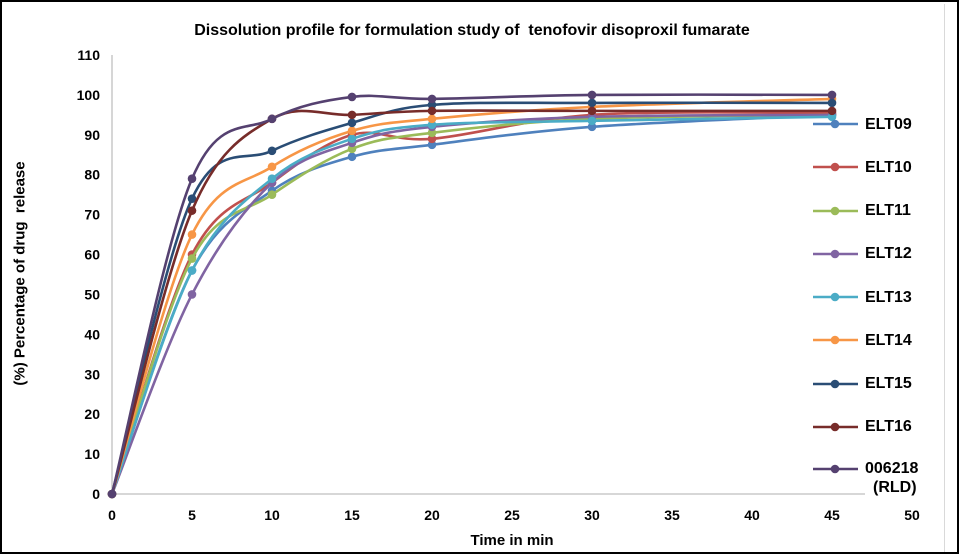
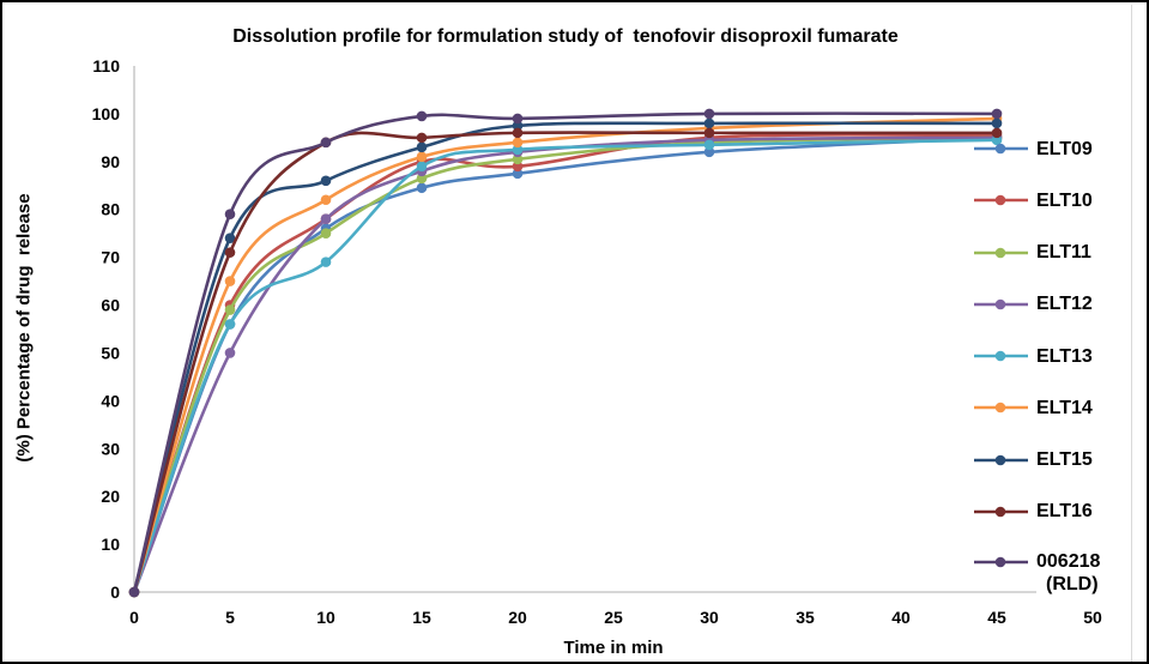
ELT13/10: 79 -> 69
